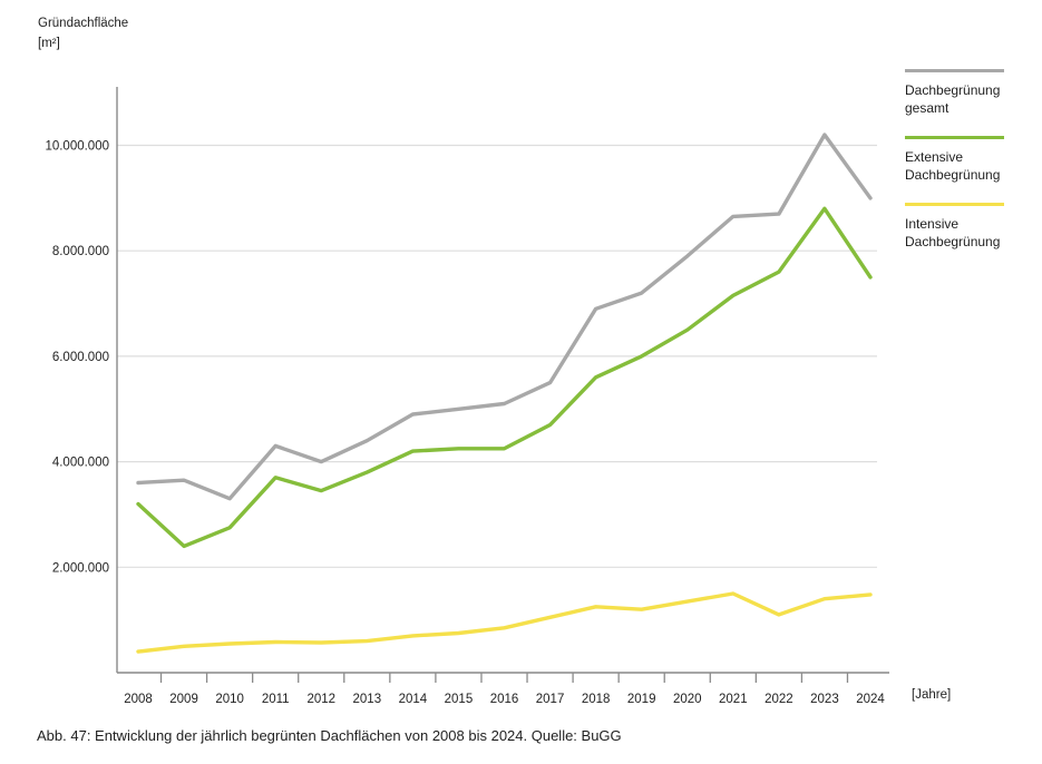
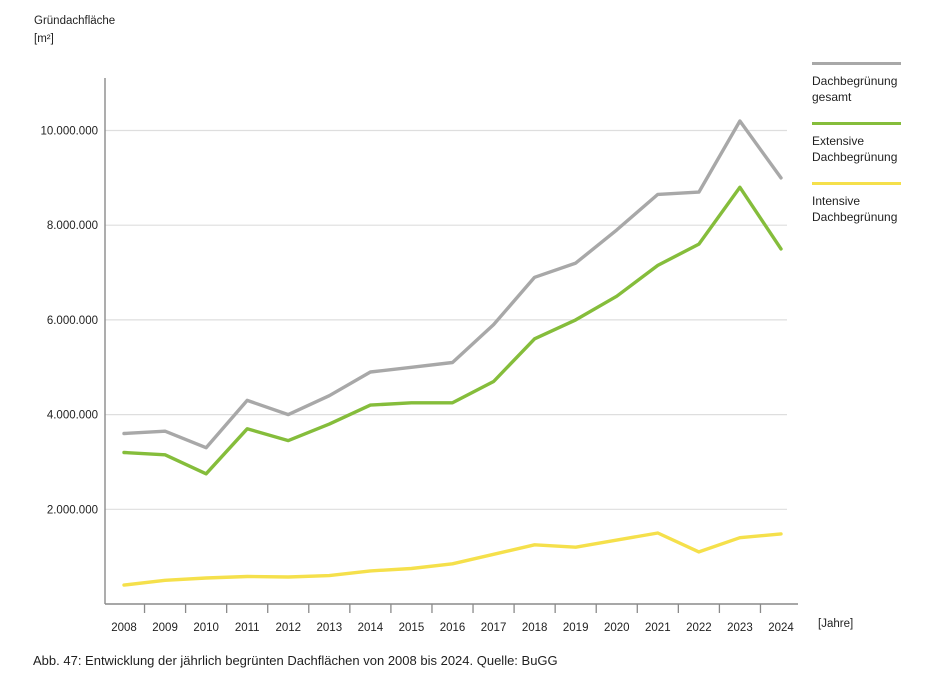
Extensive Dachbegrünung/2009: 2400000 -> 3200000
Dachbegrünung gesamt/2017: 5500000 -> 5900000
